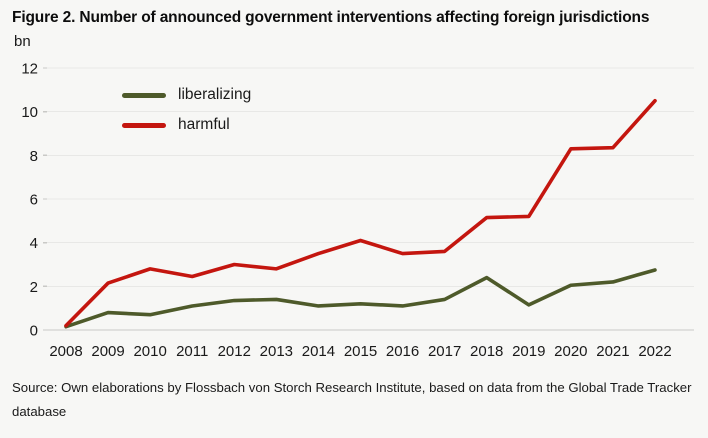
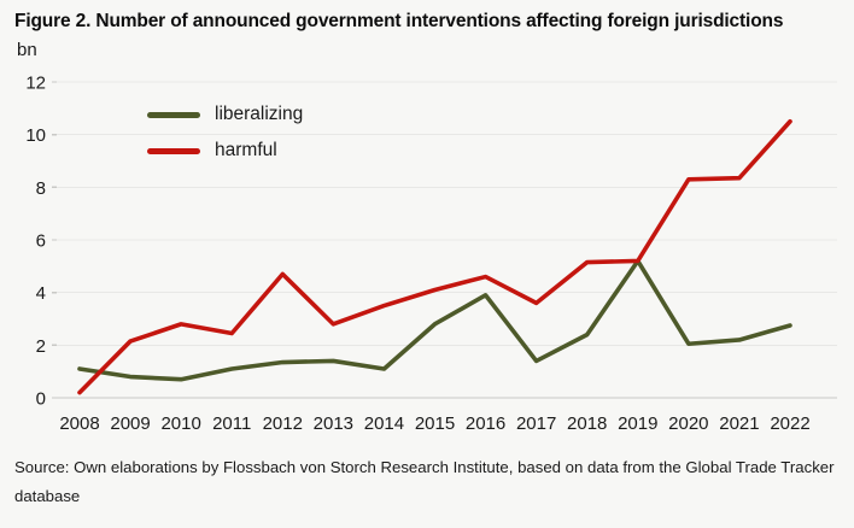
liberalizing/2008: 0.1 -> 1.1
harmful/2012: 3.0 -> 4.7
liberalizing/2015: 1.2 -> 2.8
liberalizing/2016: 1.1 -> 3.9
harmful/2016: 3.5 -> 4.6
liberalizing/2019: 1.1 -> 5.2
